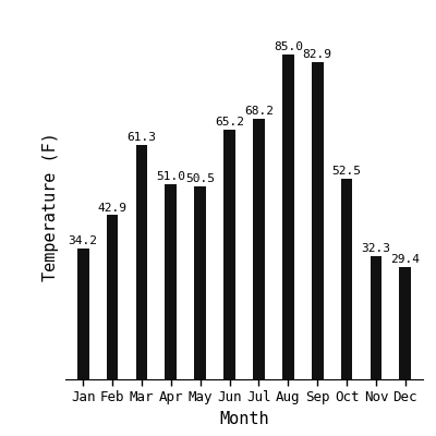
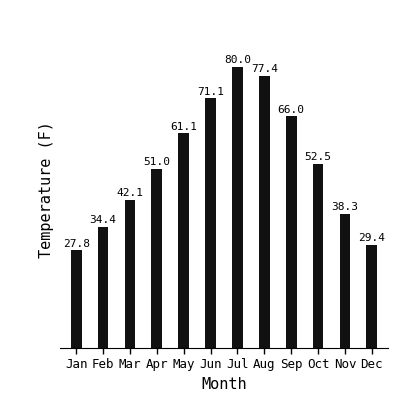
Jan: 34.2 -> 27.8
Feb: 42.9 -> 34.4
Mar: 61.3 -> 42.1
May: 50.5 -> 61.1
Jun: 65.2 -> 71.1
Jul: 68.2 -> 80.0
Aug: 85.0 -> 77.4
Sep: 82.9 -> 66.0
Nov: 32.3 -> 38.3
